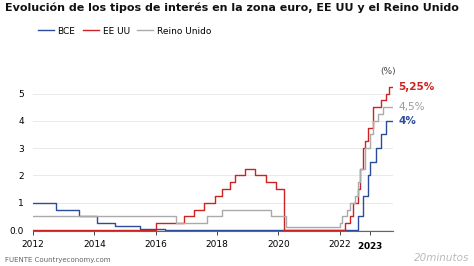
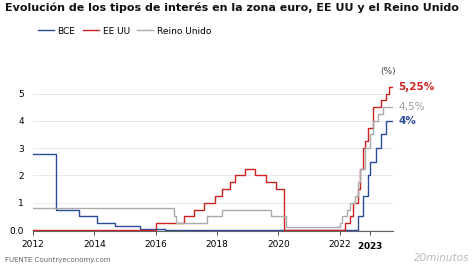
BCE/2012: 1.00 -> 2.80
Reino Unido/2012: 0.50 -> 0.80
